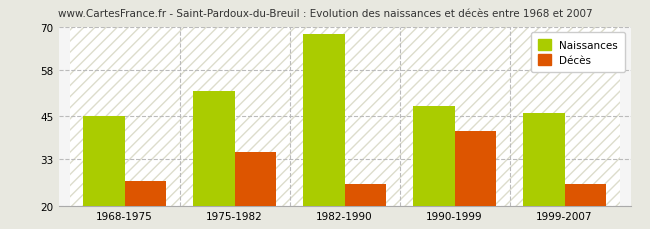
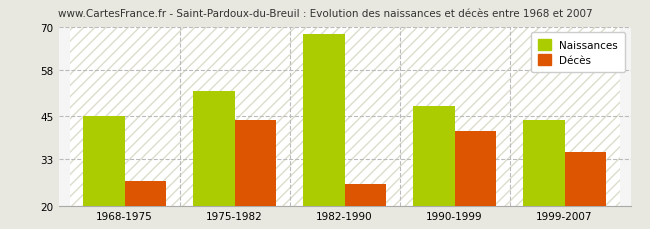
Décès/1975-1982: 35 -> 44
Naissances/1999-2007: 46 -> 44
Décès/1999-2007: 26 -> 35
